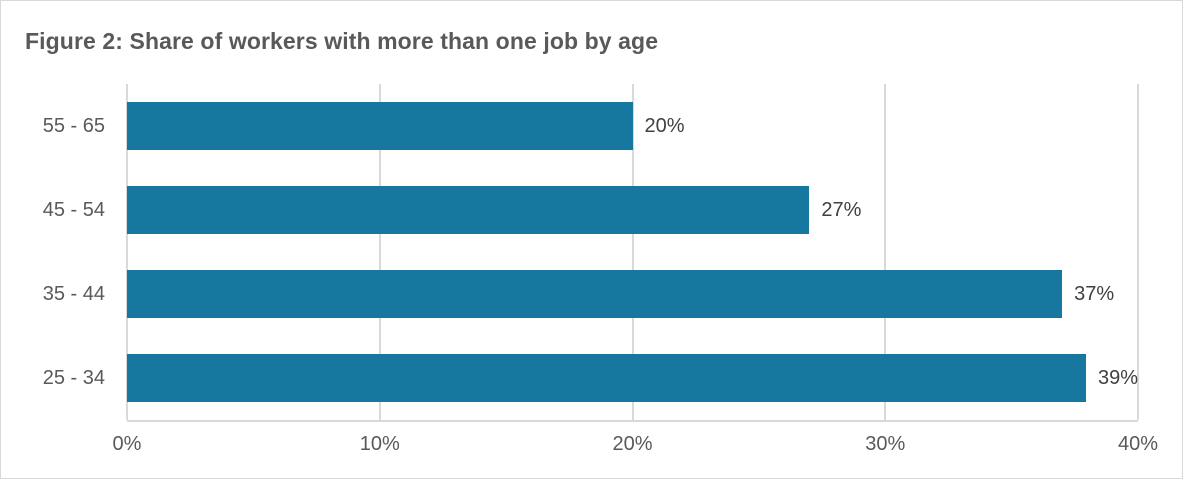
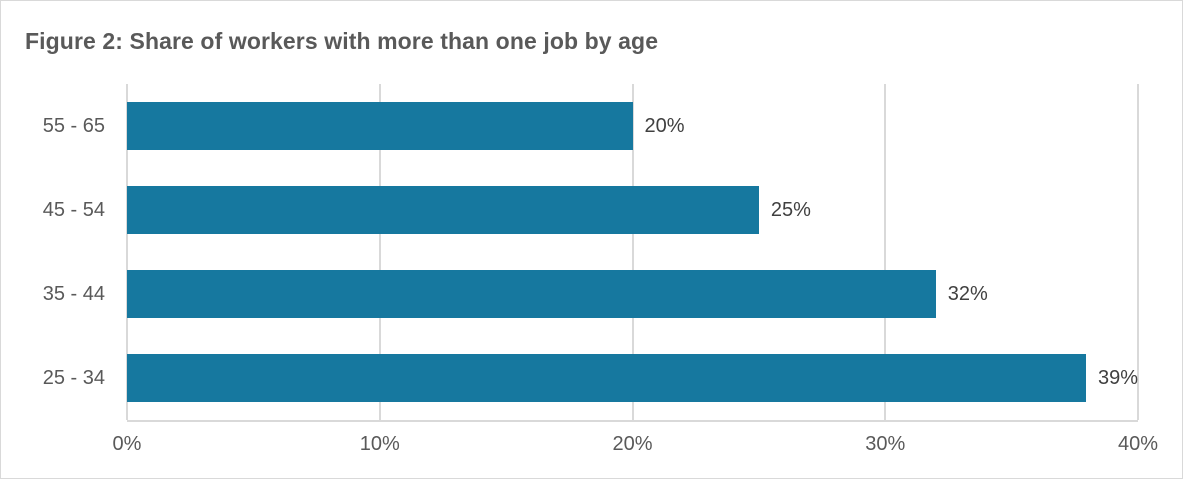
45 - 54: 27% -> 25%
35 - 44: 37% -> 32%
